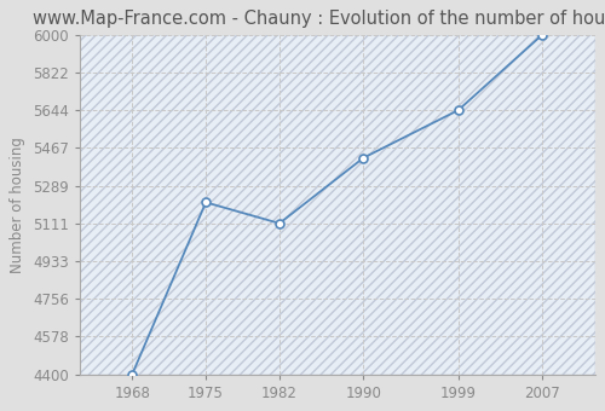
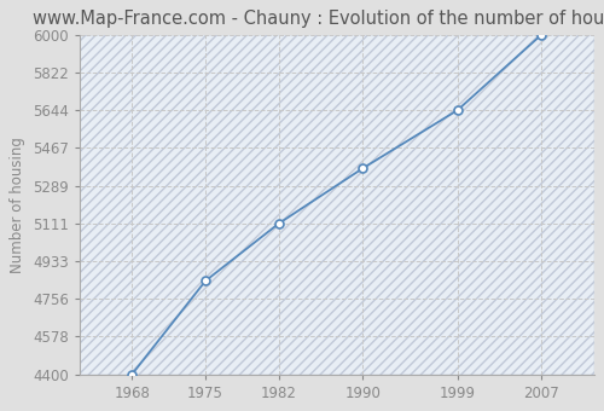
1975: 5210 -> 4840
1990: 5420 -> 5370
